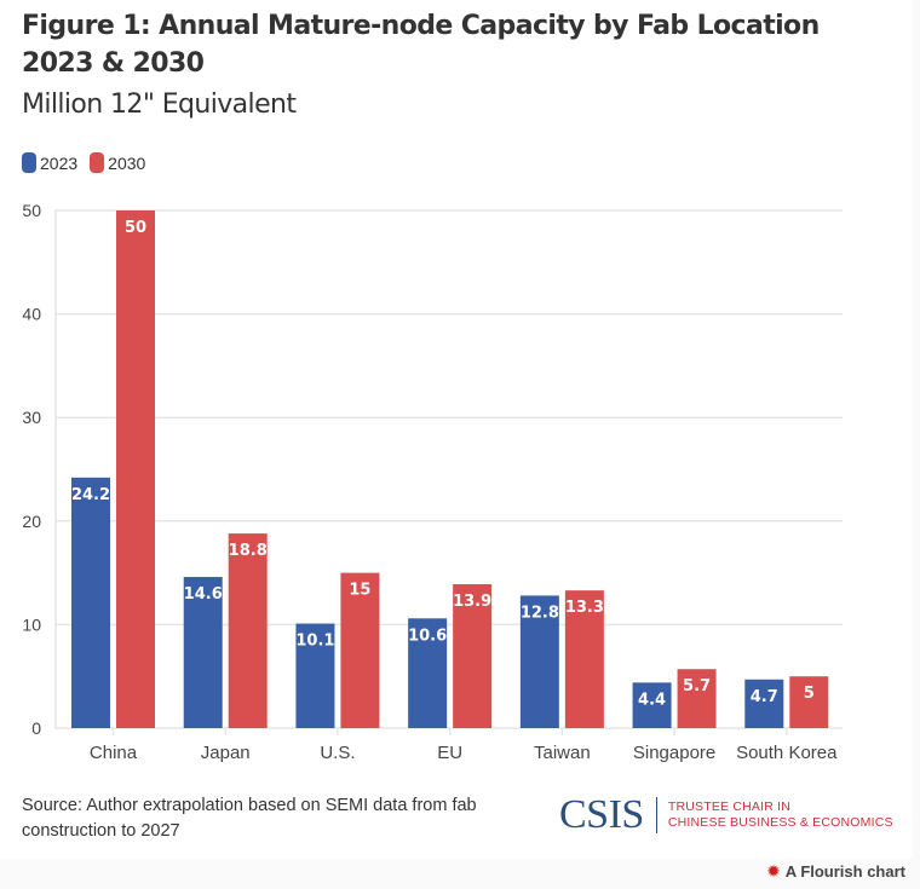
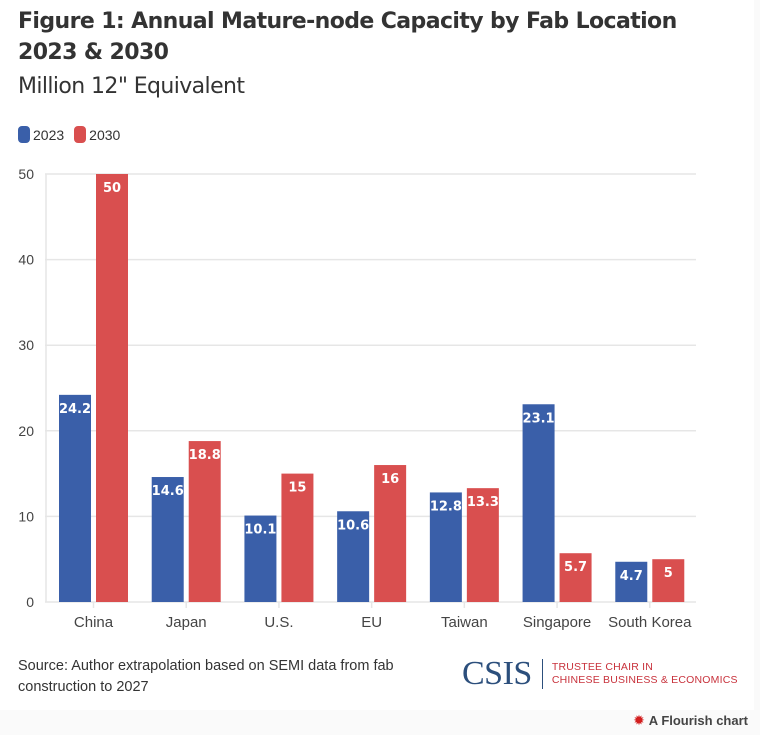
2030/EU: 13.9 -> 16
2023/Singapore: 4.4 -> 23.1
